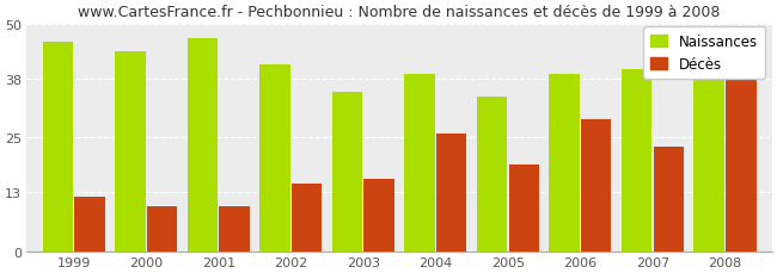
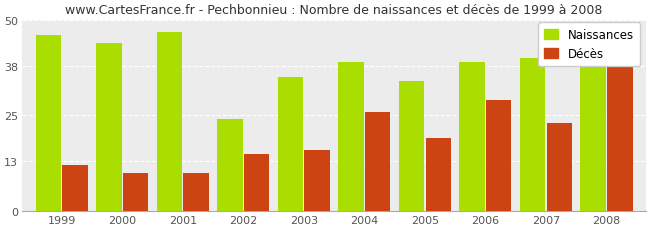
Naissances/2002: 41 -> 24
